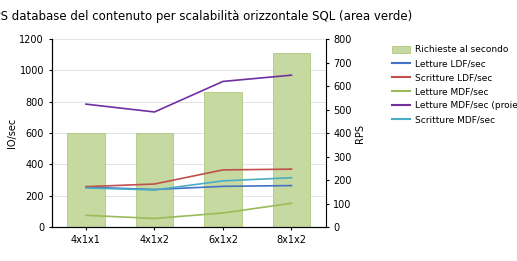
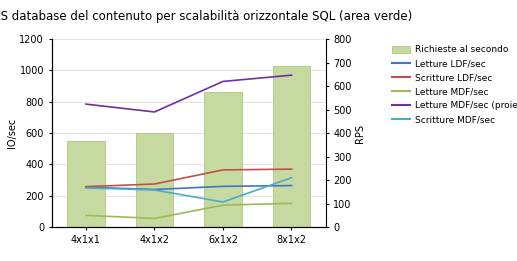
Richieste al secondo/4x1x1: 600 -> 550
Letture MDF/sec/6x1x2: 90 -> 140
Scritture MDF/sec/6x1x2: 300 -> 160
Richieste al secondo/8x1x2: 1110 -> 1030
